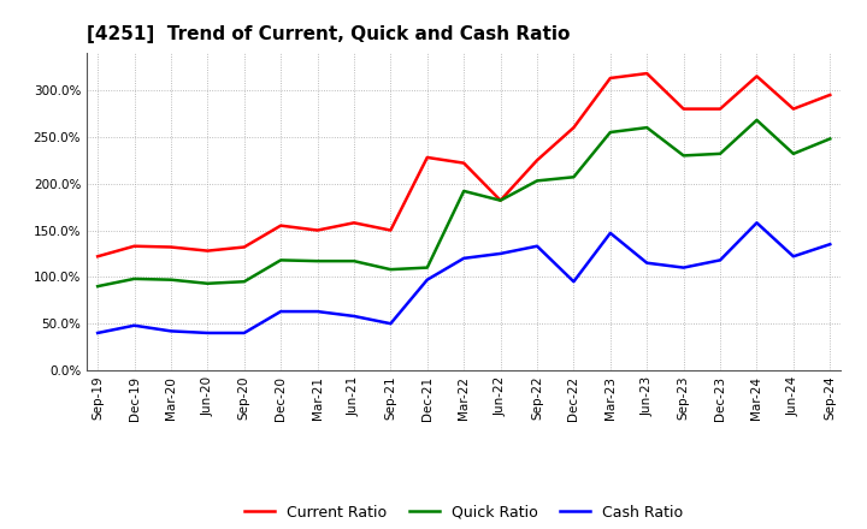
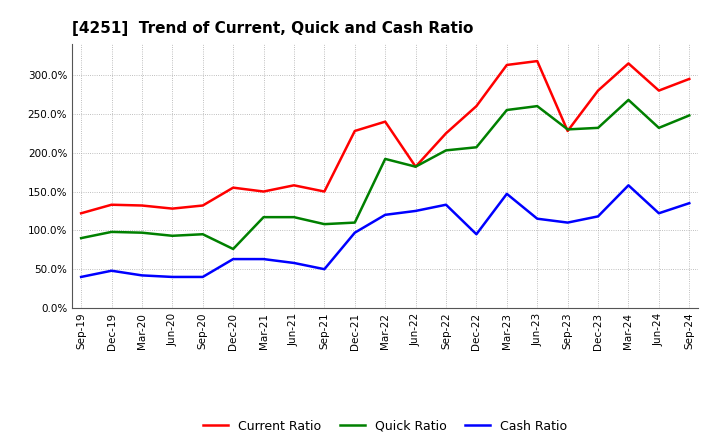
Quick Ratio/Dec-20: 118% -> 76%
Current Ratio/Mar-22: 222% -> 240%
Current Ratio/Sep-23: 280% -> 228%
